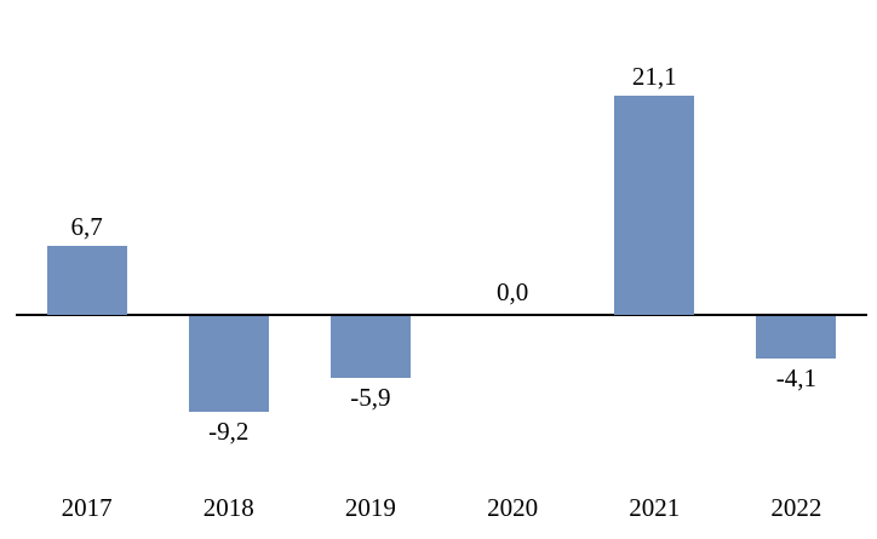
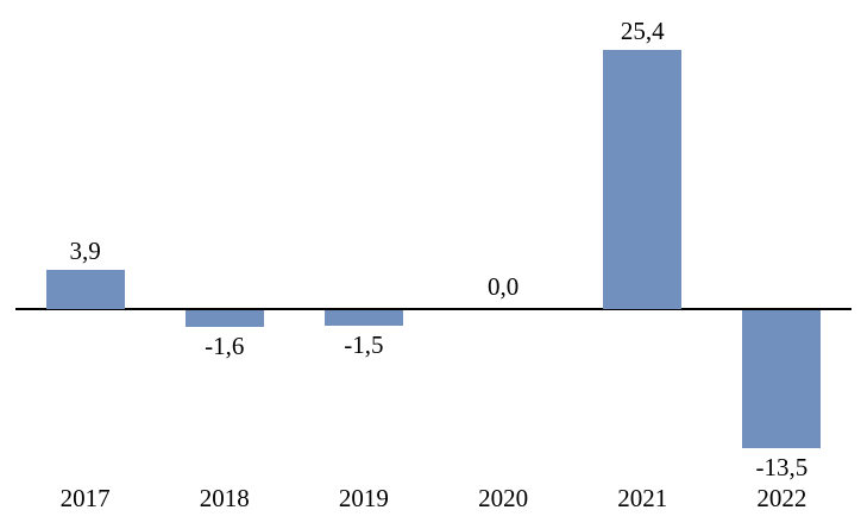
2017: 6,7 -> 3,9
2018: -9,2 -> -1,6
2019: -5,9 -> -1,5
2021: 21,1 -> 25,4
2022: -4,1 -> -13,5
